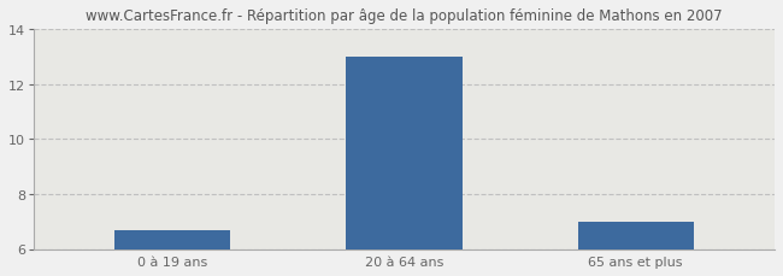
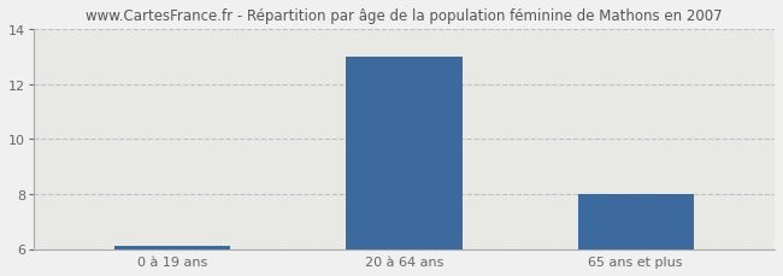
0 à 19 ans: 6.7 -> 6.1
65 ans et plus: 7.0 -> 8.0
